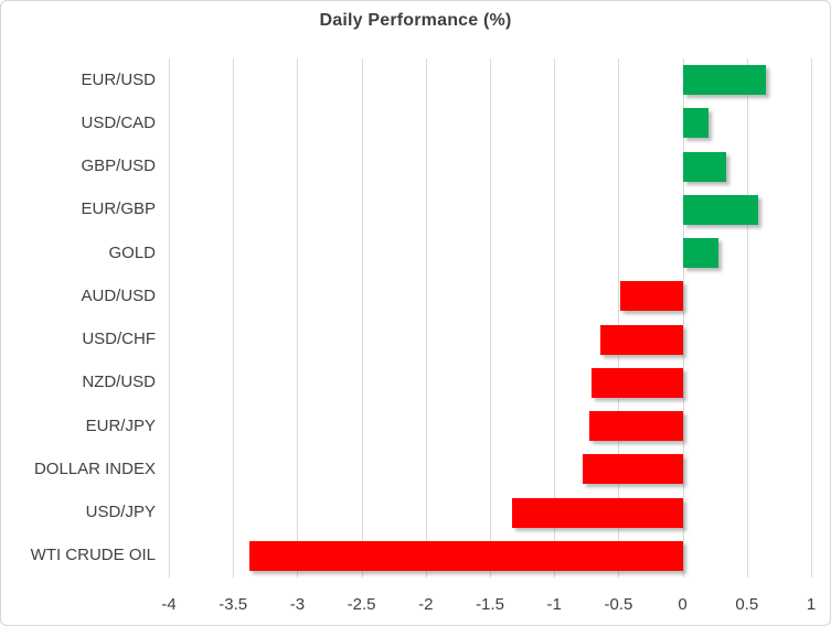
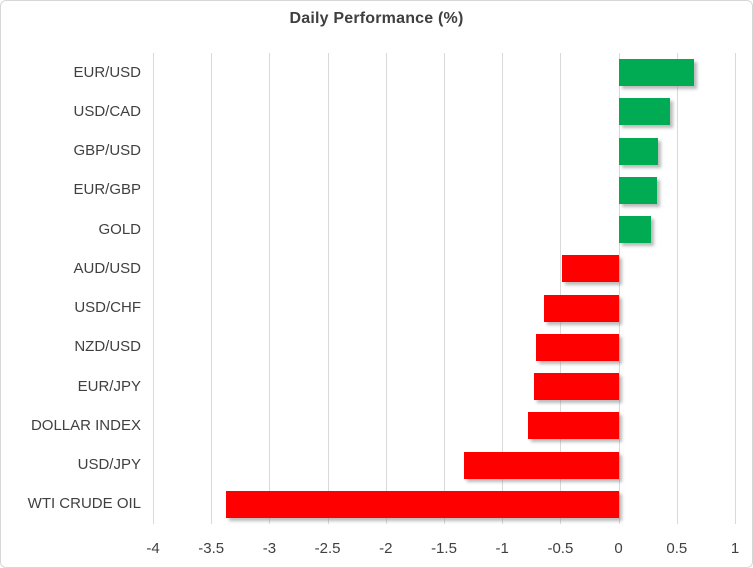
USD/CAD: 0.20 -> 0.44
EUR/GBP: 0.59 -> 0.33
